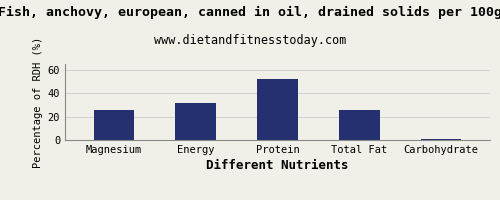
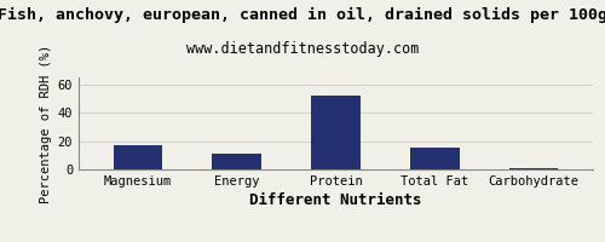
Magnesium: 26 -> 17
Energy: 32 -> 11
Total Fat: 26 -> 15
